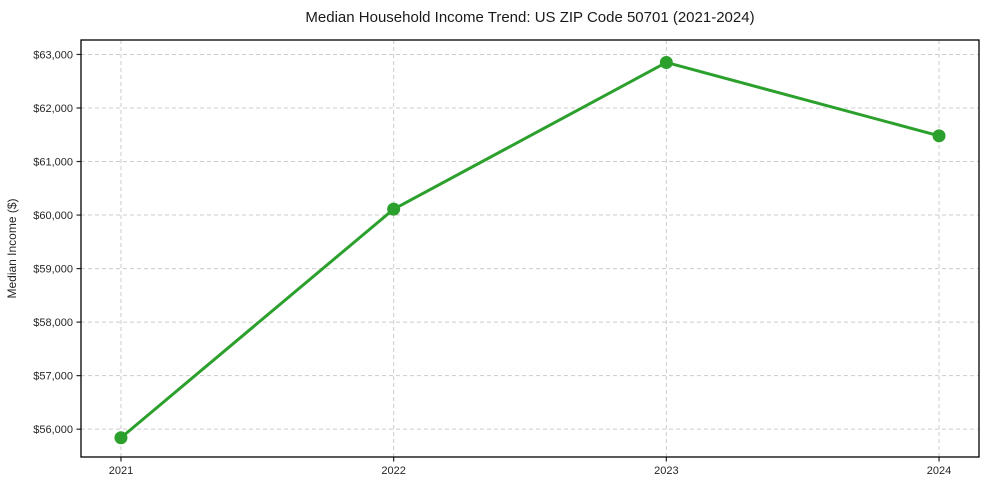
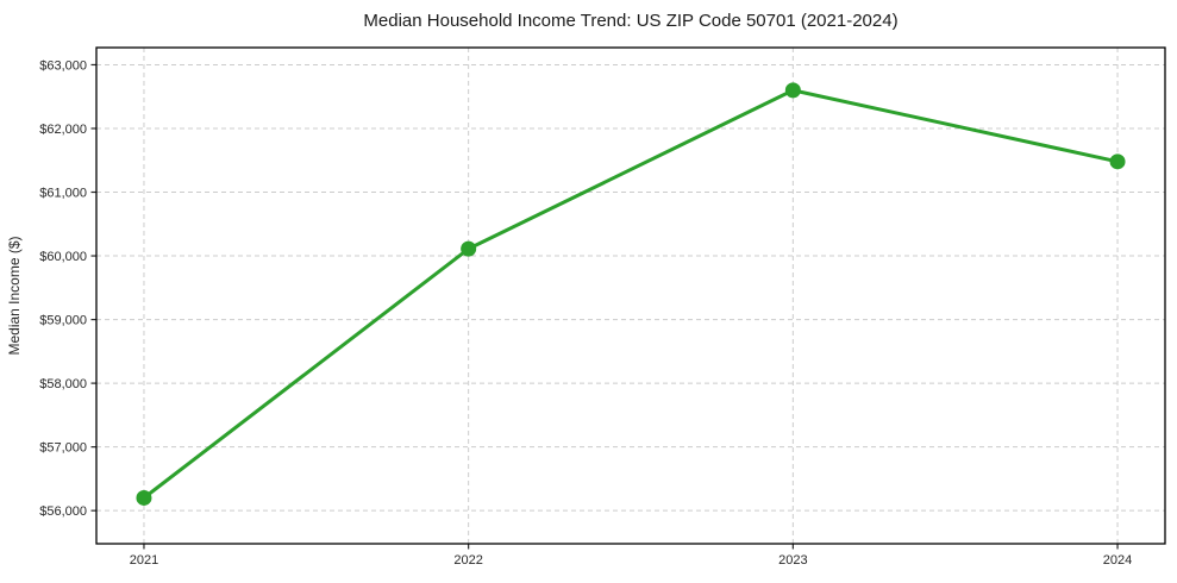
2021: $55800 -> $56200
2023: $62800 -> $62600
